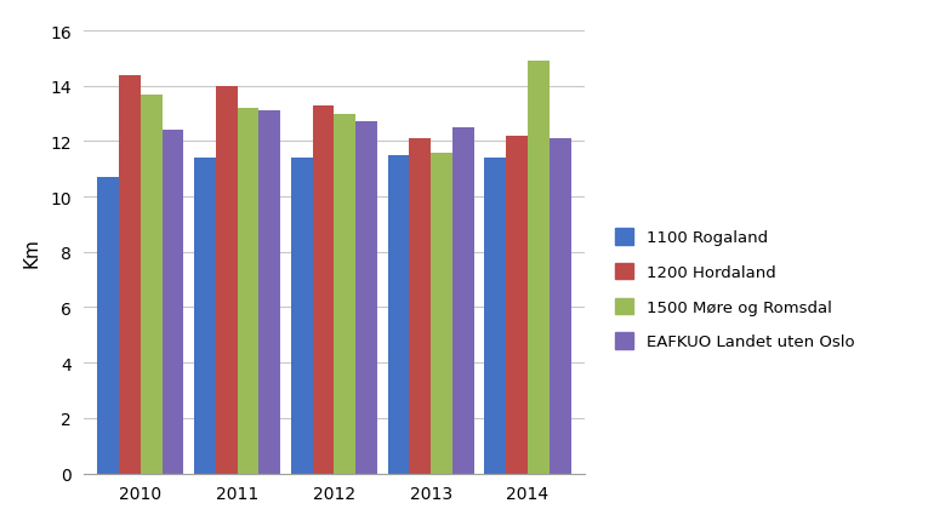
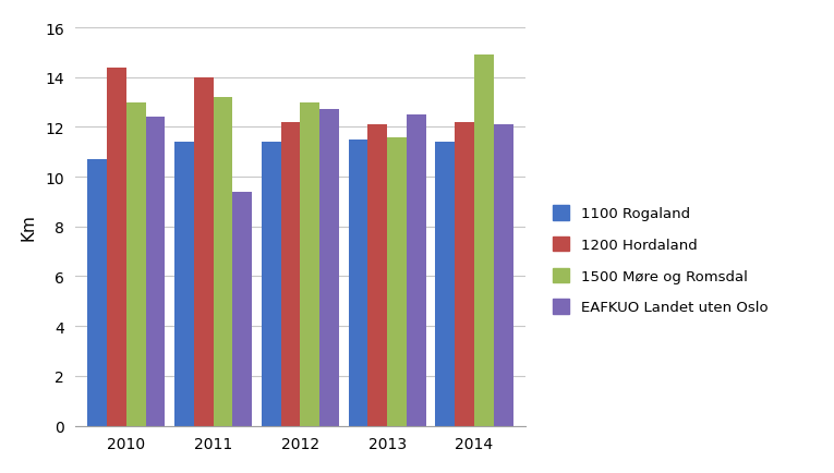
1500 Møre og Romsdal/2010: 13.7 -> 13.0
EAFKUO Landet uten Oslo/2011: 13.1 -> 9.4
1200 Hordaland/2012: 13.3 -> 12.2
